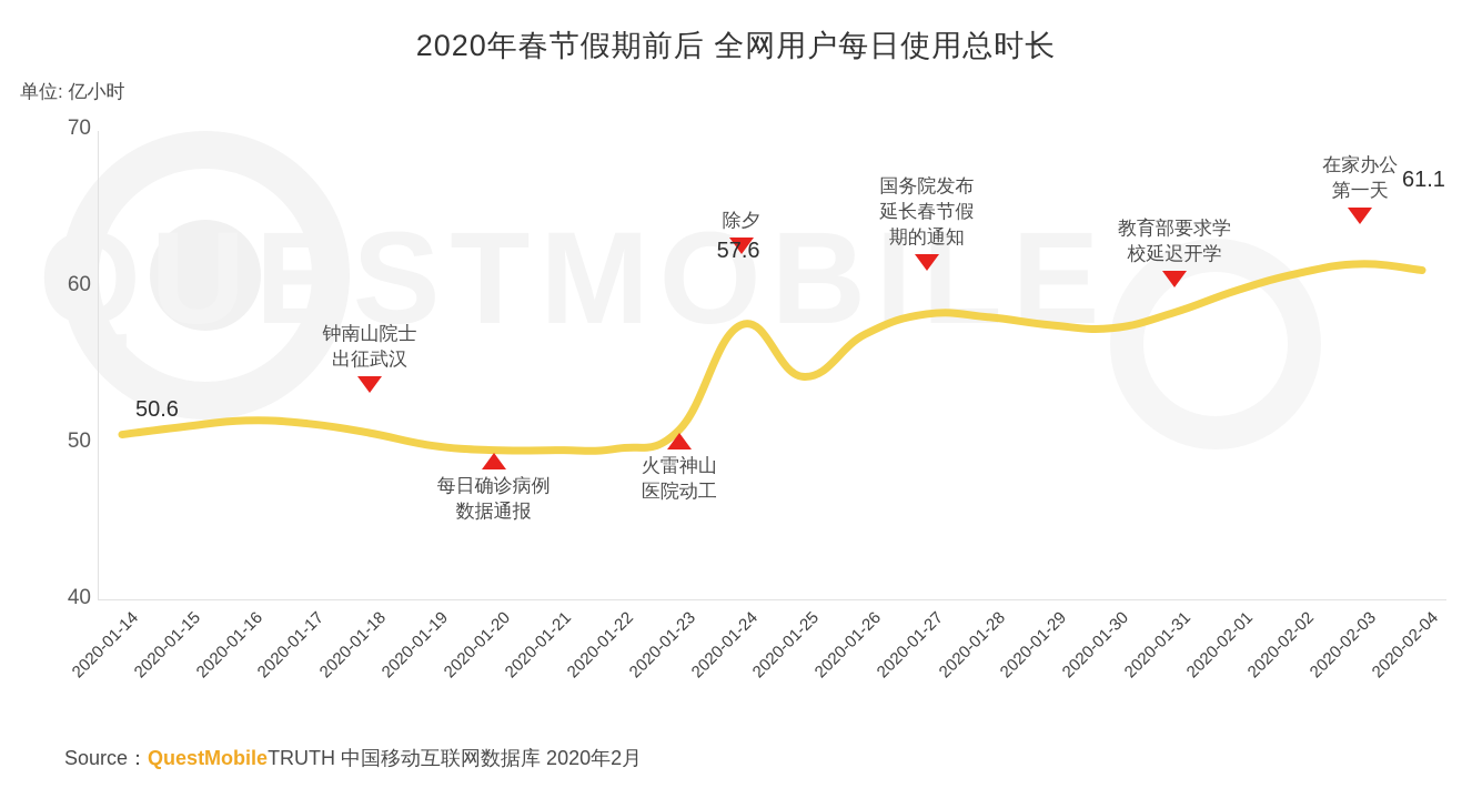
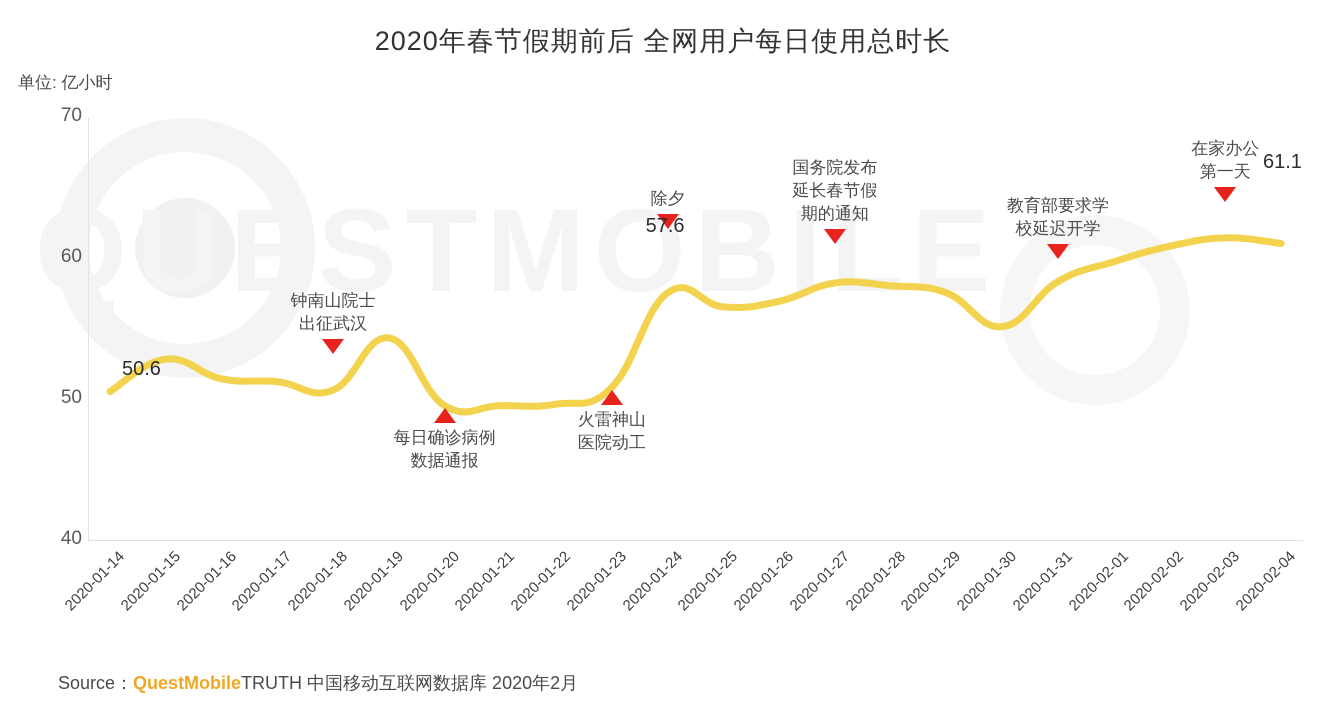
2020-01-15: 51.1 -> 52.9
2020-01-19: 49.9 -> 54.4
2020-01-25: 54.3 -> 56.6
2020-01-30: 57.4 -> 55.2
